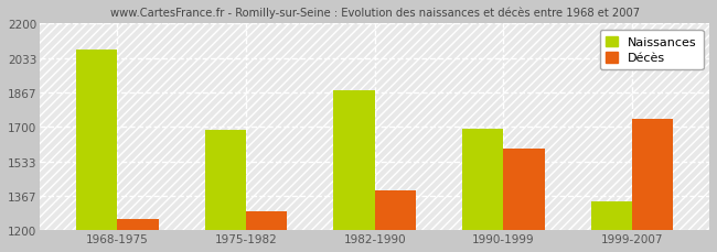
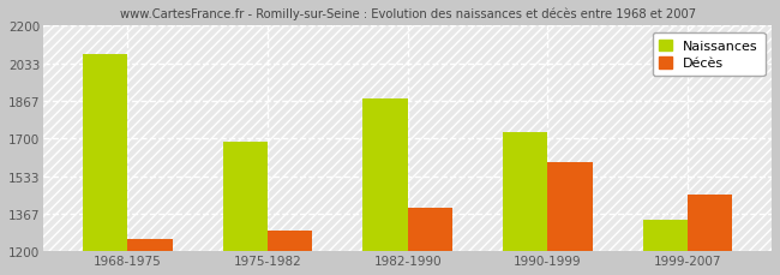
Naissances/1990-1999: 1690 -> 1730
Décès/1999-2007: 1740 -> 1450
